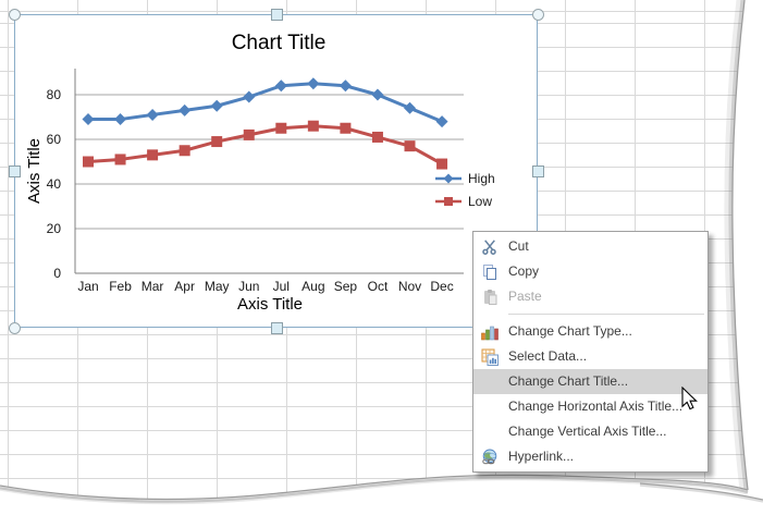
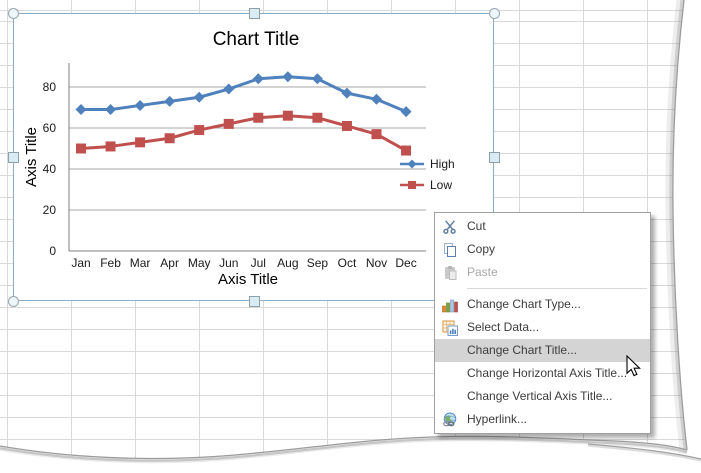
High/Oct: 80 -> 77
